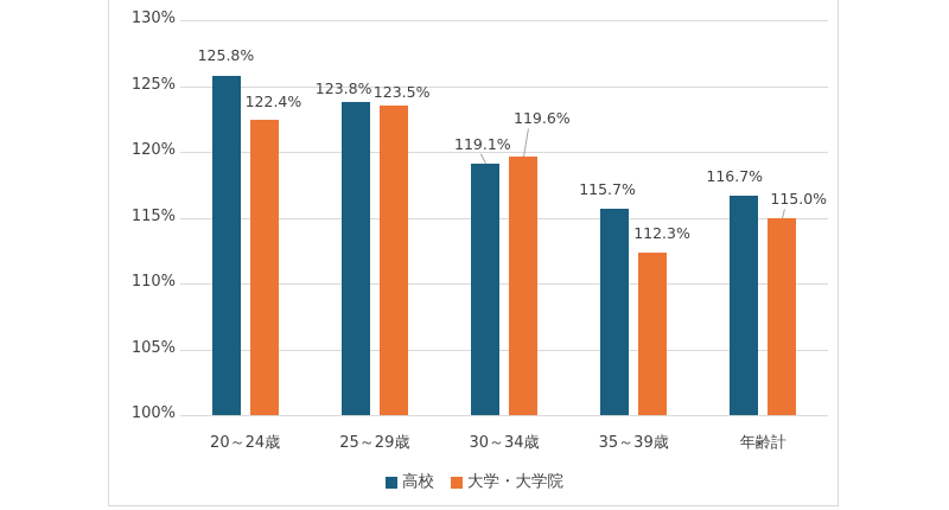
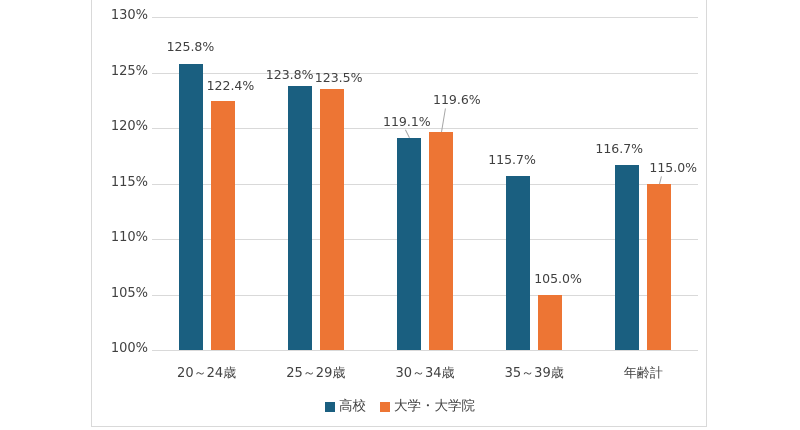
大学・大学院/35～39歳: 112.3% -> 105.0%
